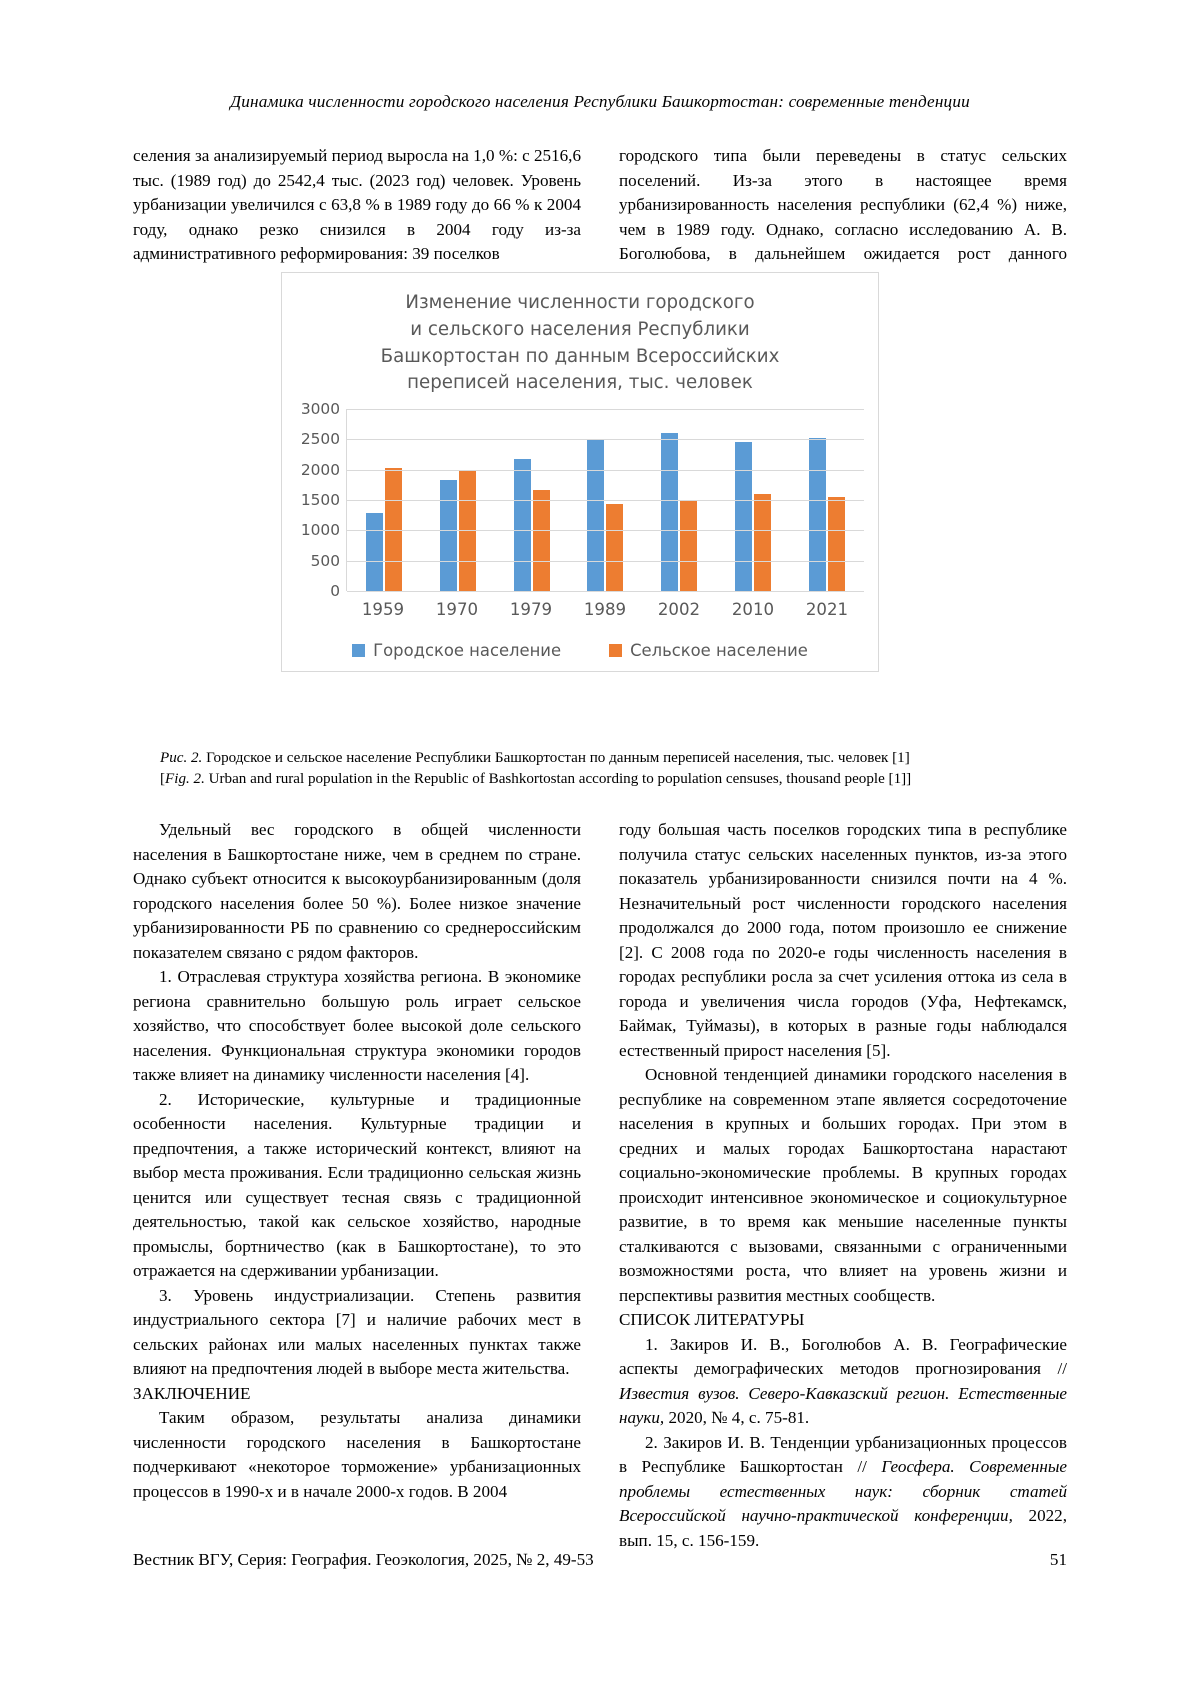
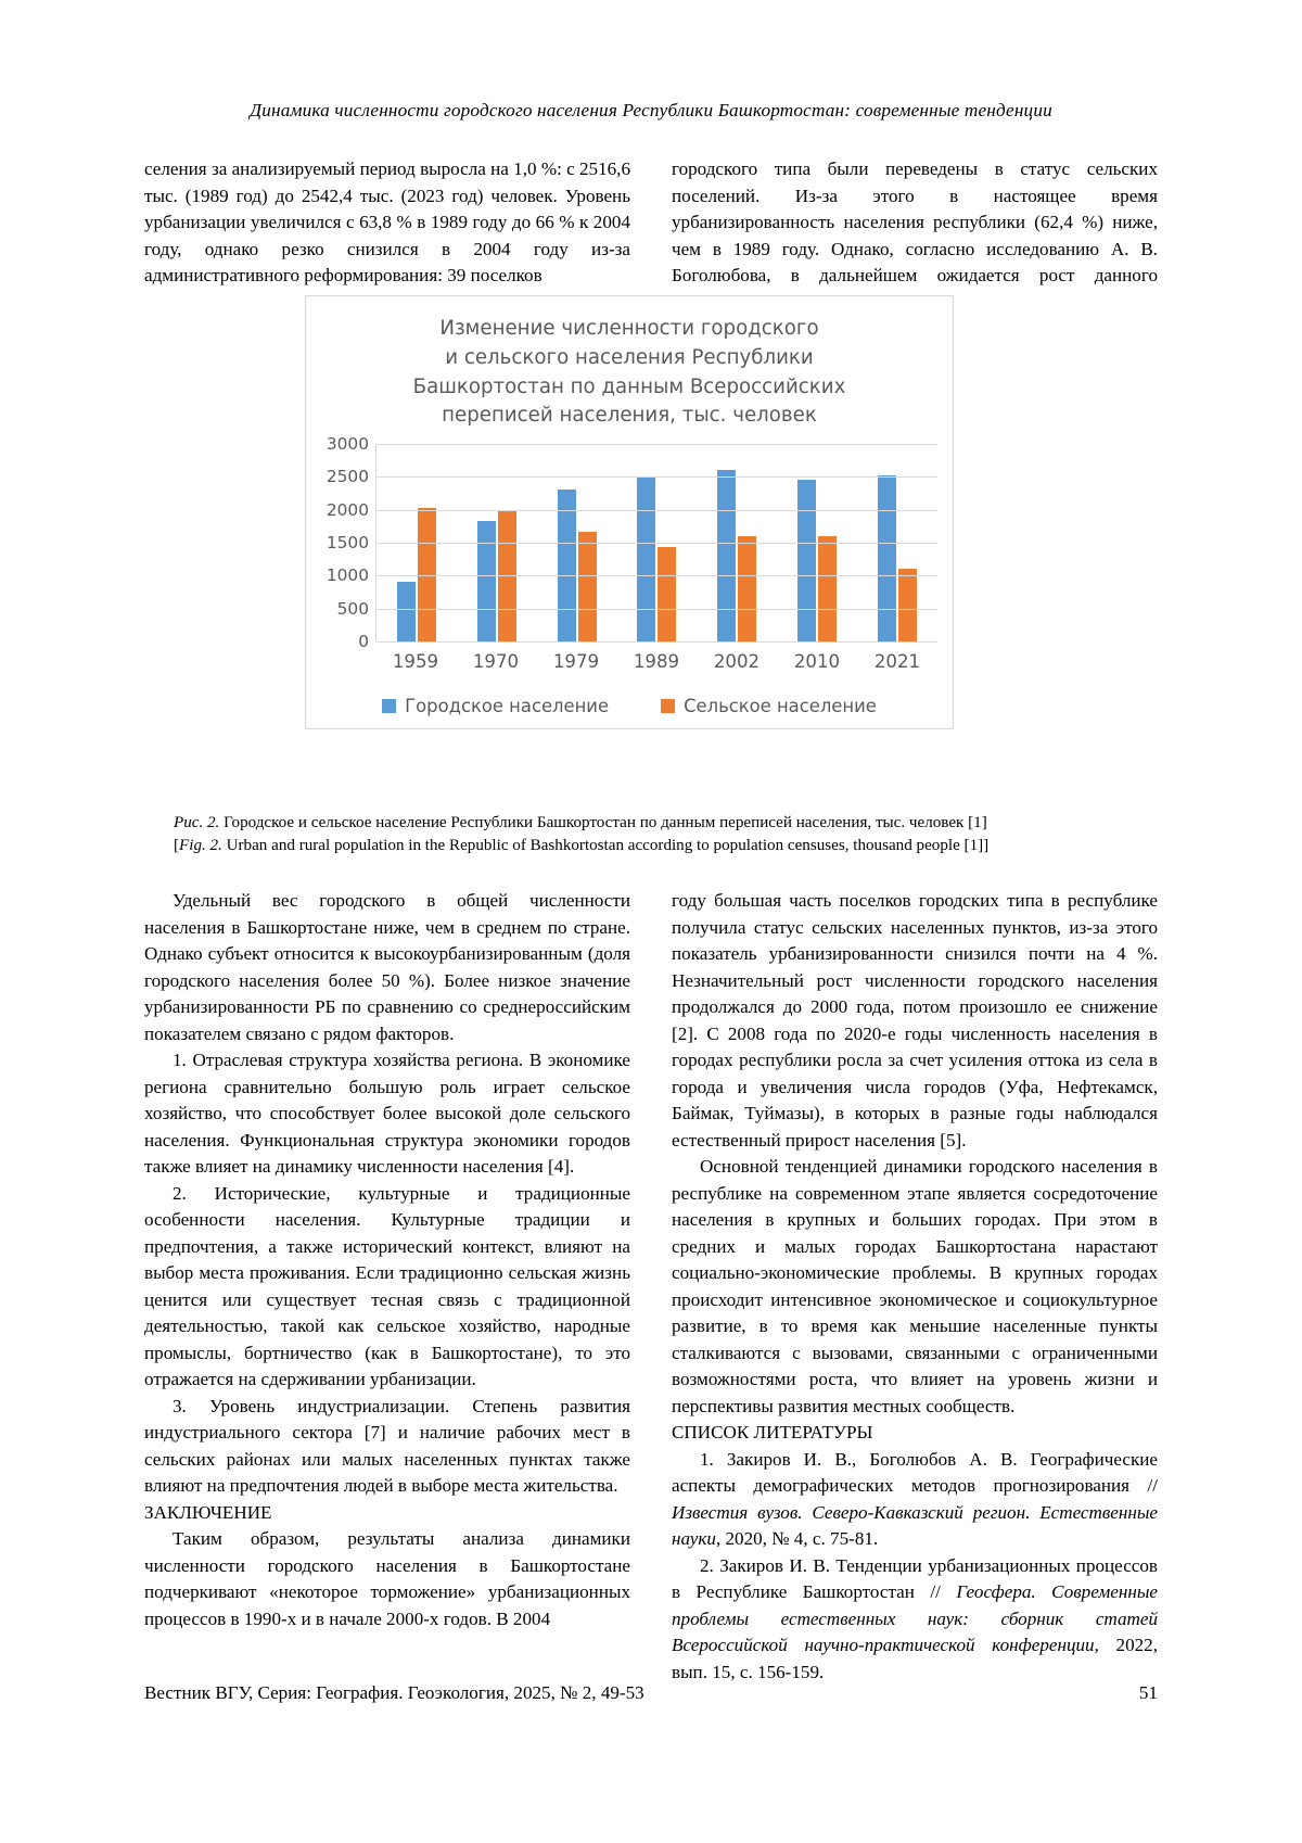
Городское население/1959: 1300 -> 900
Городское население/1979: 2200 -> 2300
Сельское население/2002: 1500 -> 1600
Сельское население/2021: 1600 -> 1100
